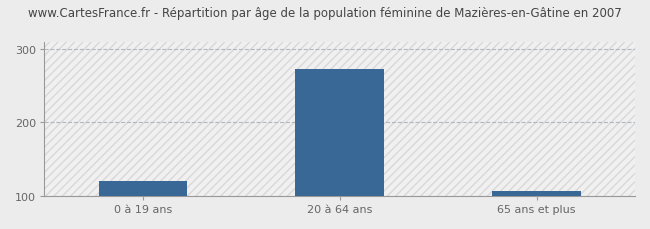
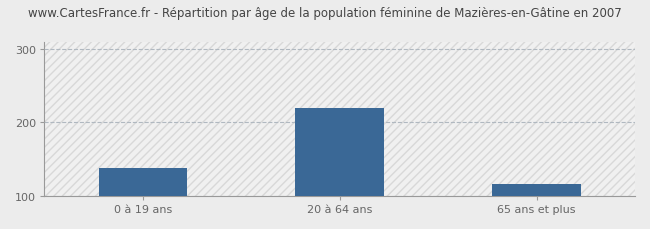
0 à 19 ans: 120 -> 138
20 à 64 ans: 272 -> 220
65 ans et plus: 107 -> 116
